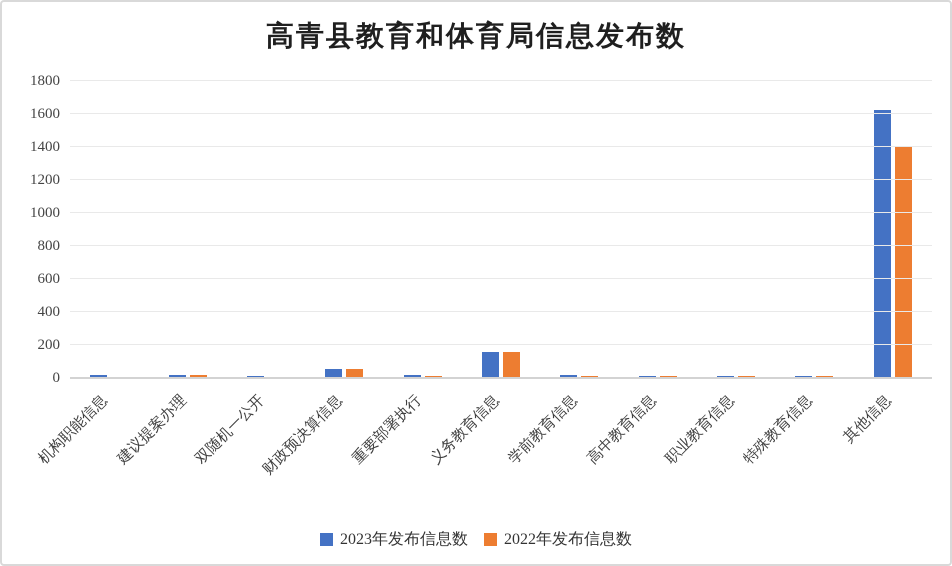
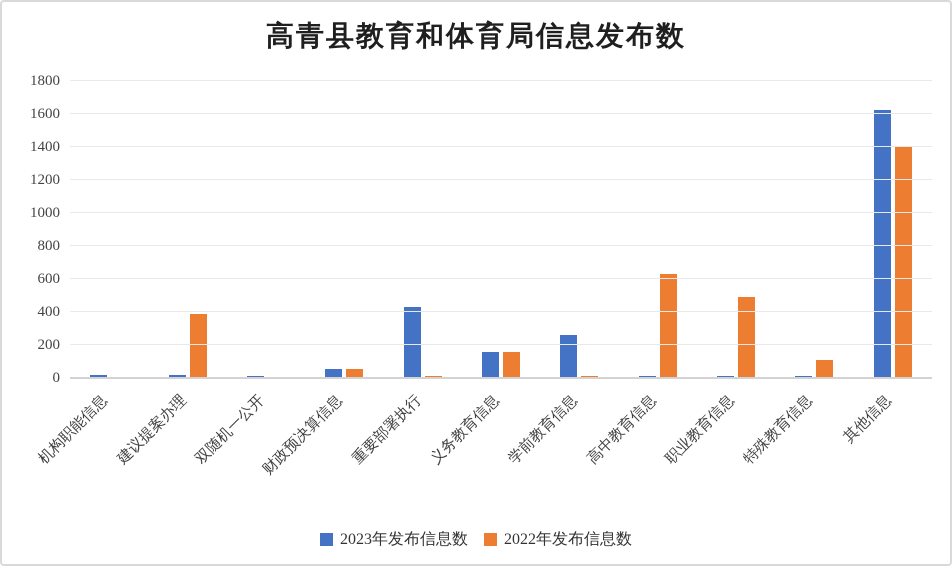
2022年发布信息数/建议提案办理: 20 -> 390
2023年发布信息数/重要部署执行: 20 -> 430
2023年发布信息数/学前教育信息: 20 -> 260
2022年发布信息数/高中教育信息: 10 -> 630
2022年发布信息数/职业教育信息: 10 -> 490
2022年发布信息数/特殊教育信息: 10 -> 110
